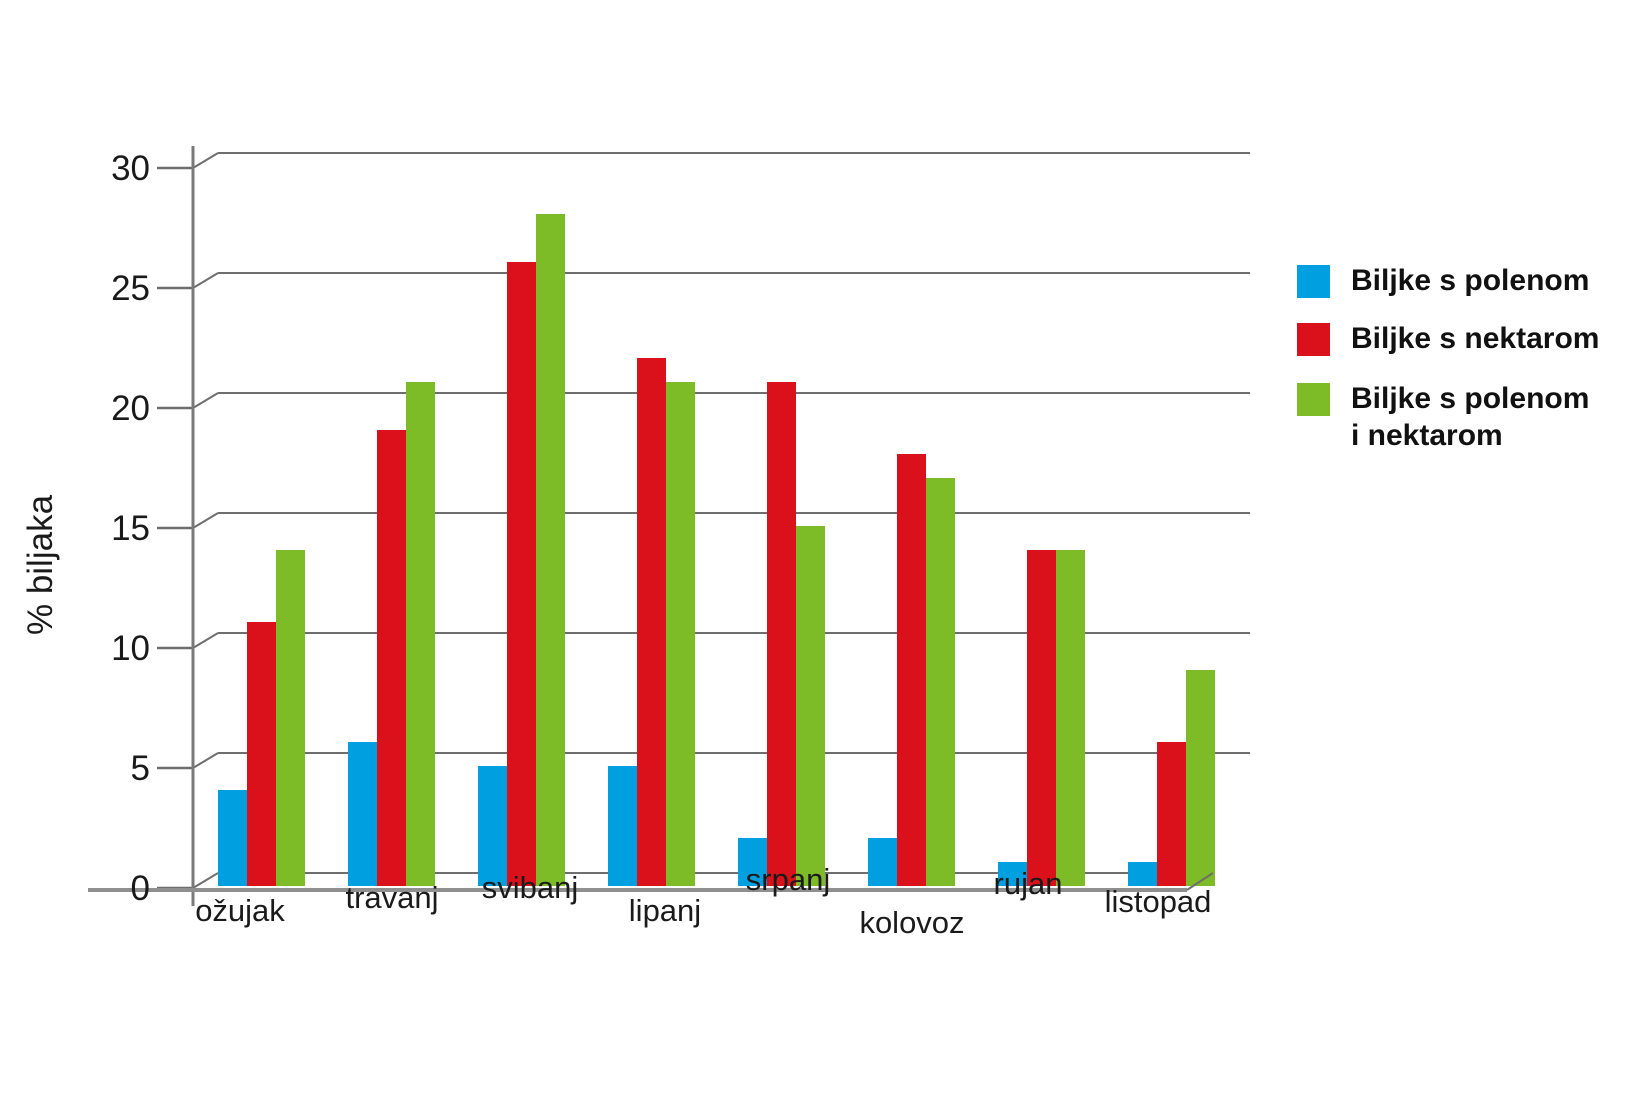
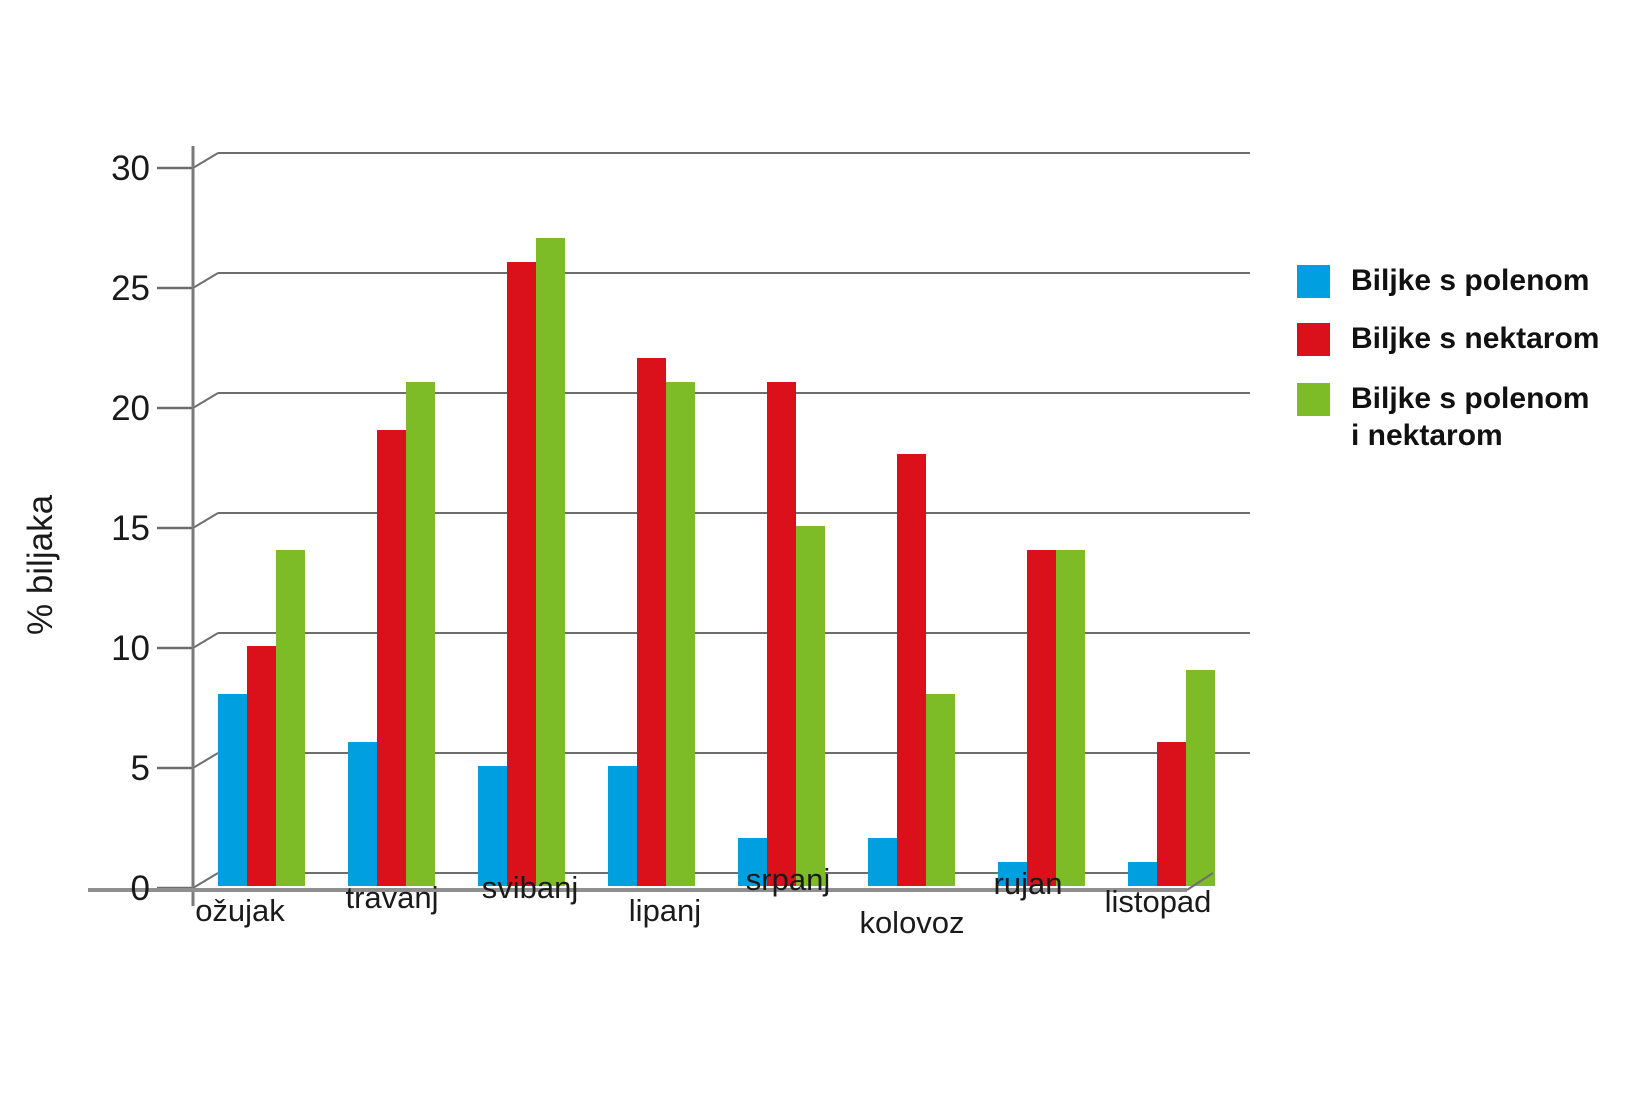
Biljke s polenom/ožujak: 4 -> 8
Biljke s nektarom/ožujak: 11 -> 10
Biljke s polenom i nektarom/svibanj: 28 -> 27
Biljke s polenom i nektarom/kolovoz: 17 -> 8
